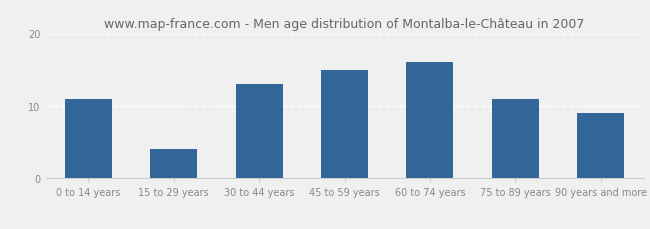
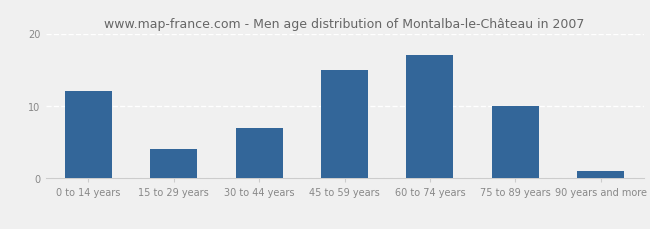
0 to 14 years: 11 -> 12
30 to 44 years: 13 -> 7
60 to 74 years: 16 -> 17
75 to 89 years: 11 -> 10
90 years and more: 9 -> 1
